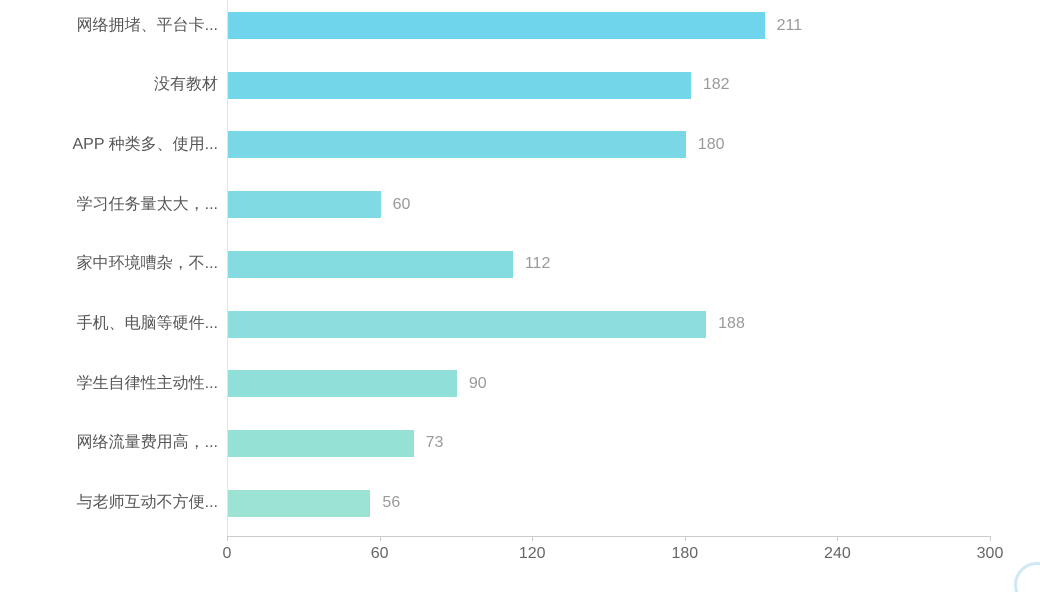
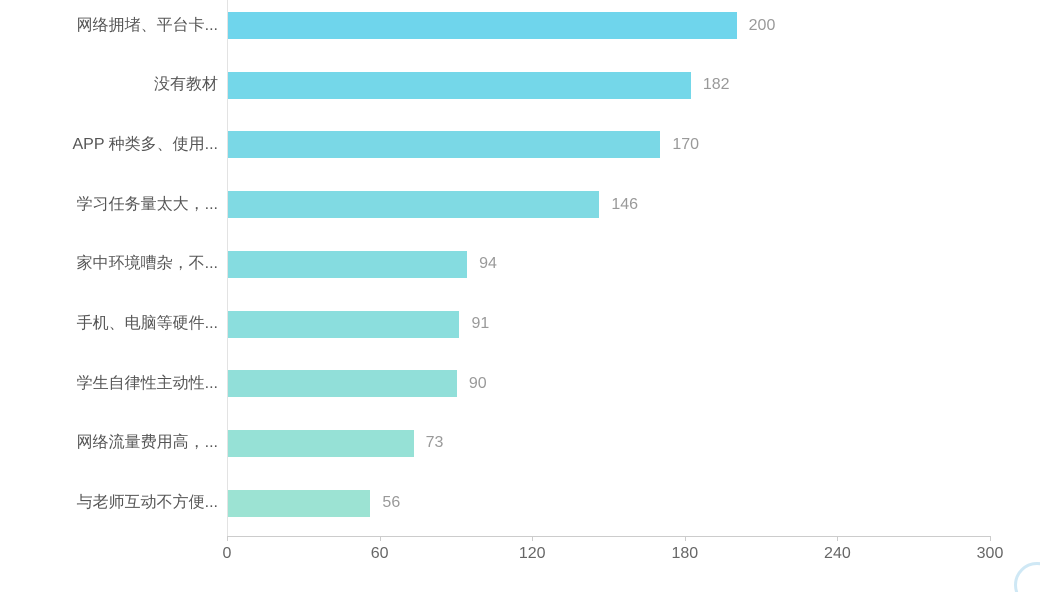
网络拥堵、平台卡...: 211 -> 200
APP 种类多、使用...: 180 -> 170
学习任务量太大，...: 60 -> 146
家中环境嘈杂，不...: 112 -> 94
手机、电脑等硬件...: 188 -> 91
